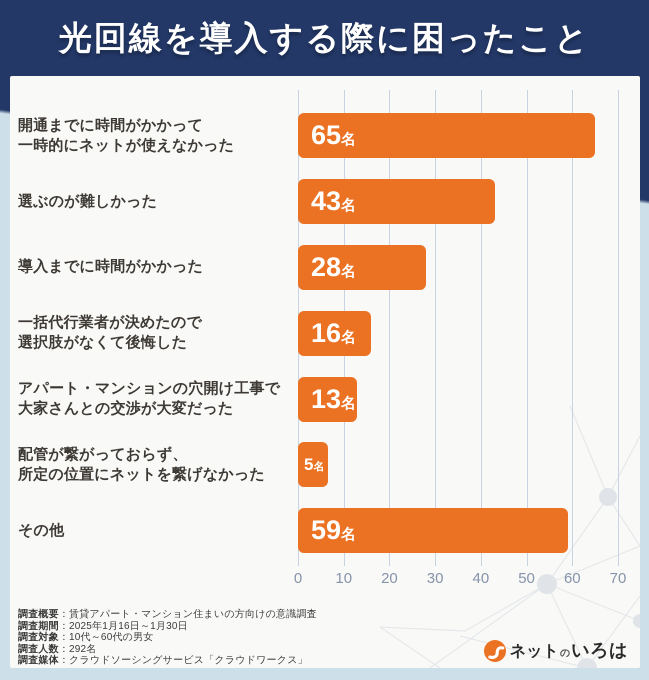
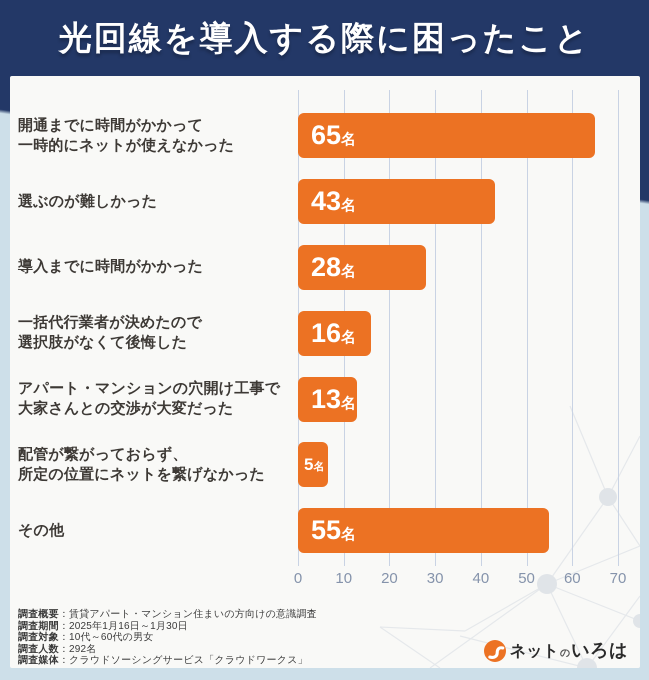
その他: 59 -> 55
